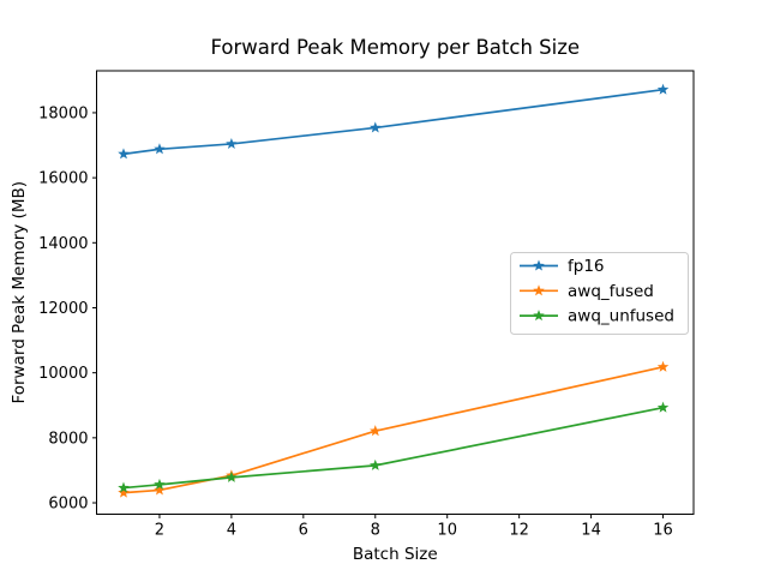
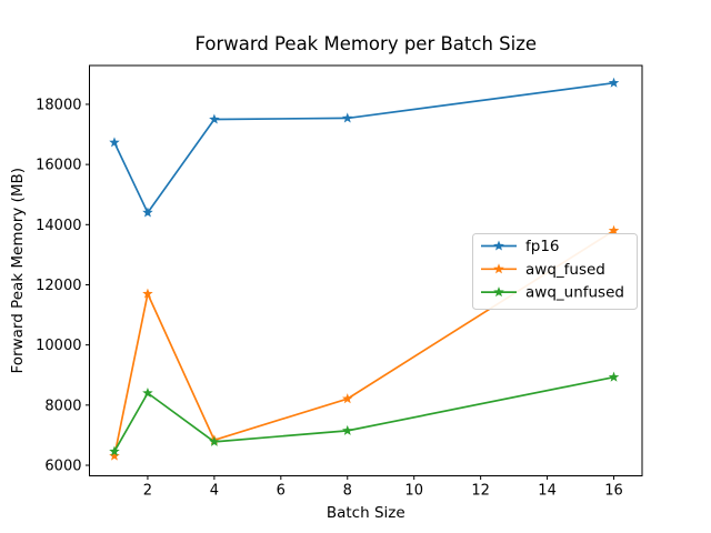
fp16/2: 16900 -> 14400
awq_fused/2: 6400 -> 11700
awq_unfused/2: 6600 -> 8400
fp16/4: 17000 -> 17500
awq_fused/16: 10200 -> 13800
